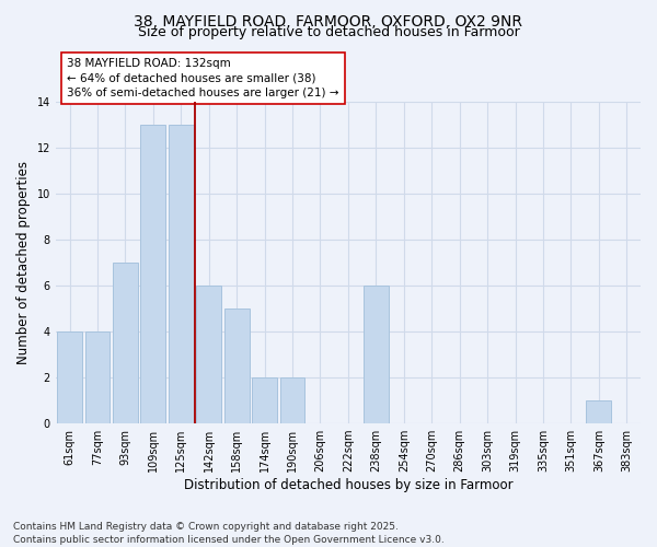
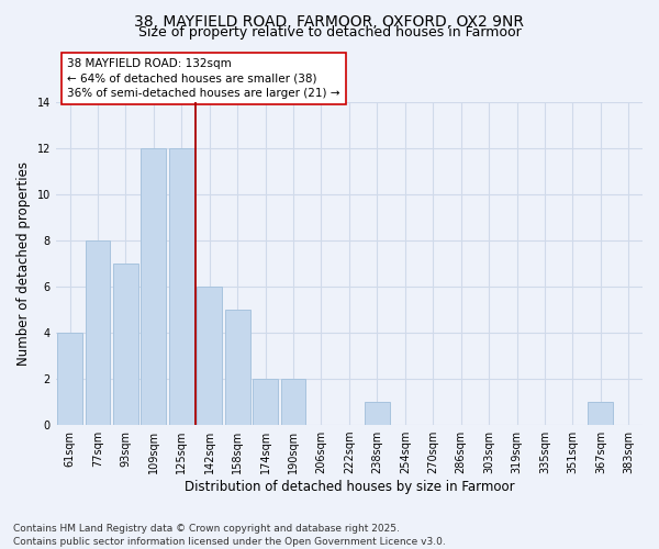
77sqm: 4 -> 8
109sqm: 13 -> 12
125sqm: 13 -> 12
238sqm: 6 -> 1
